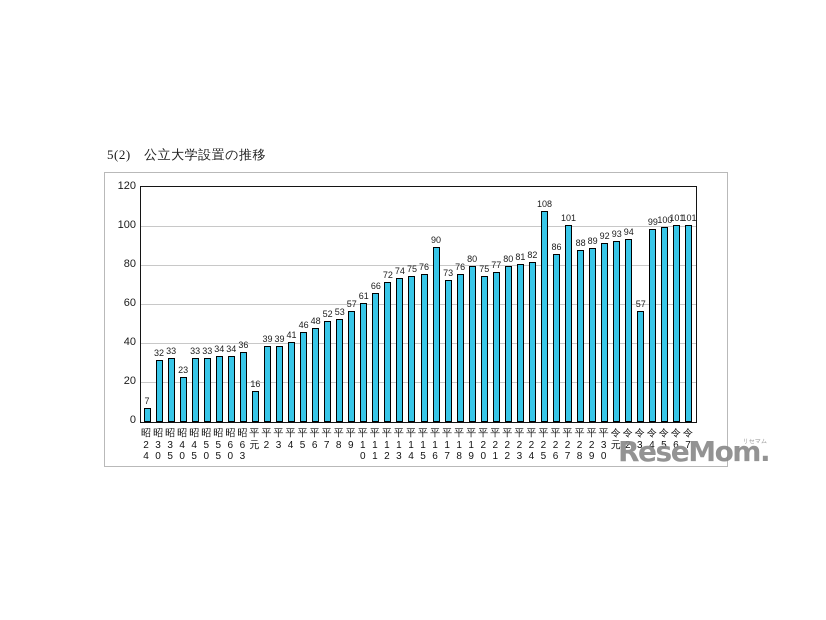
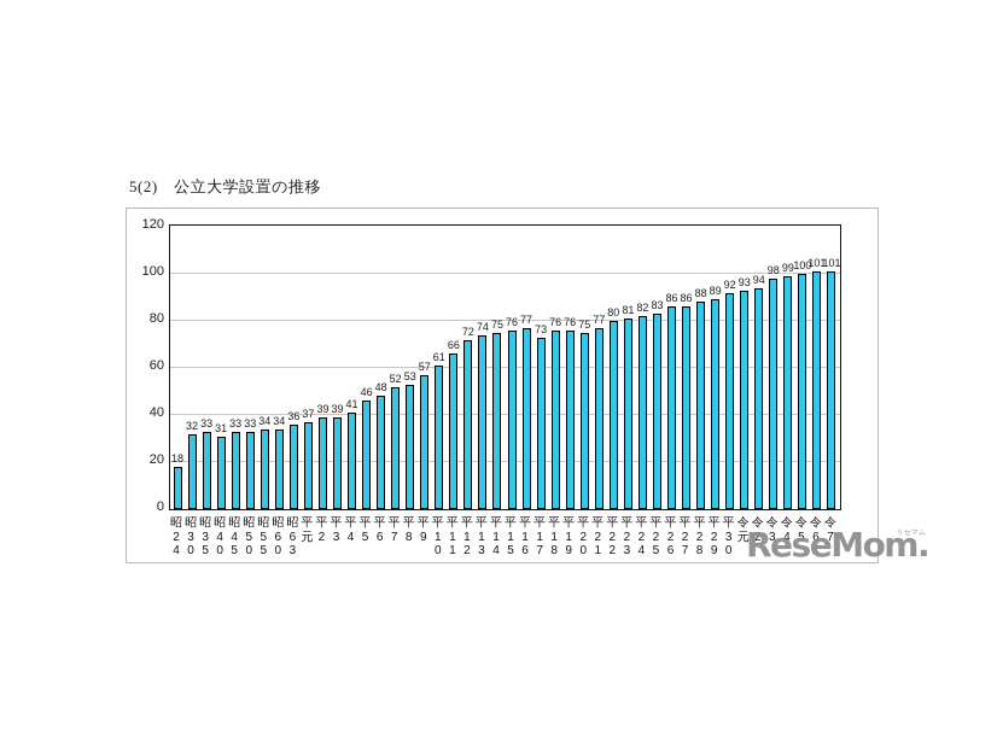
昭24: 7 -> 18
昭40: 23 -> 31
平元: 16 -> 37
平16: 90 -> 77
平19: 80 -> 76
平25: 108 -> 83
平27: 101 -> 86
令3: 57 -> 98
